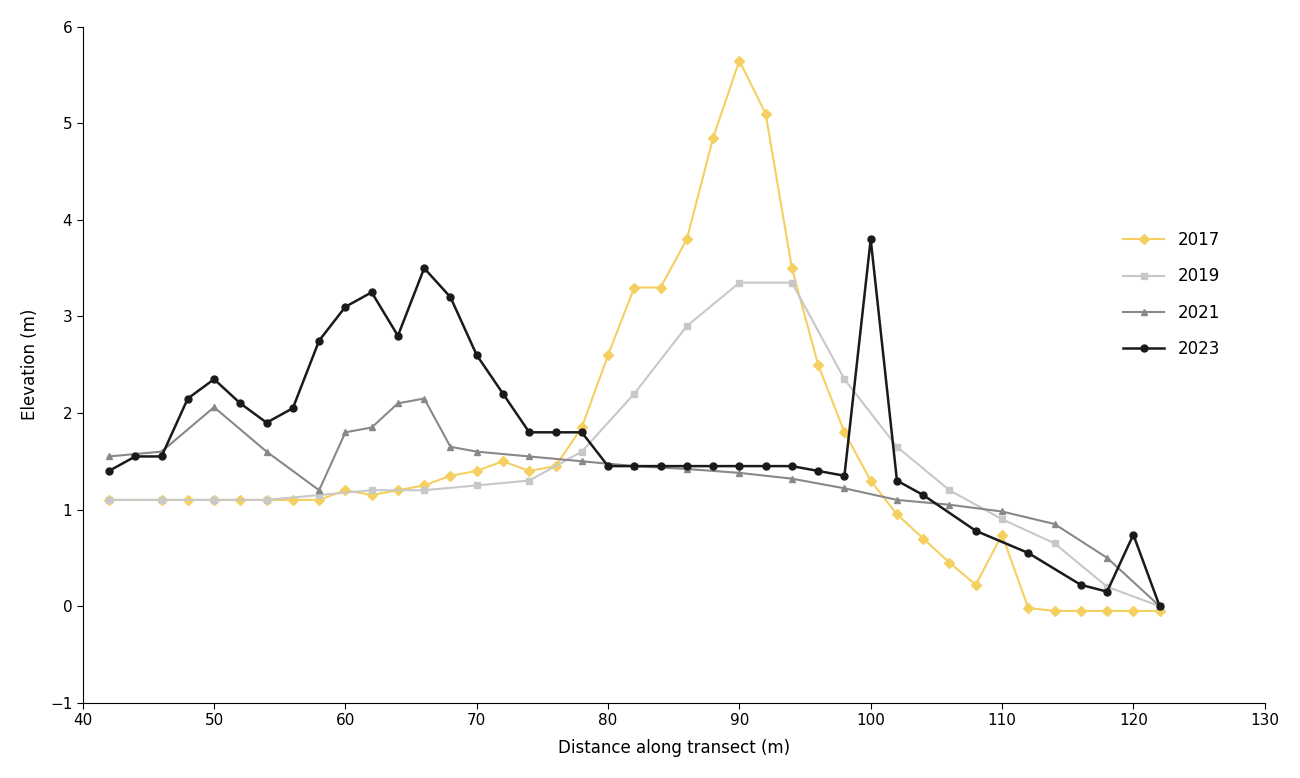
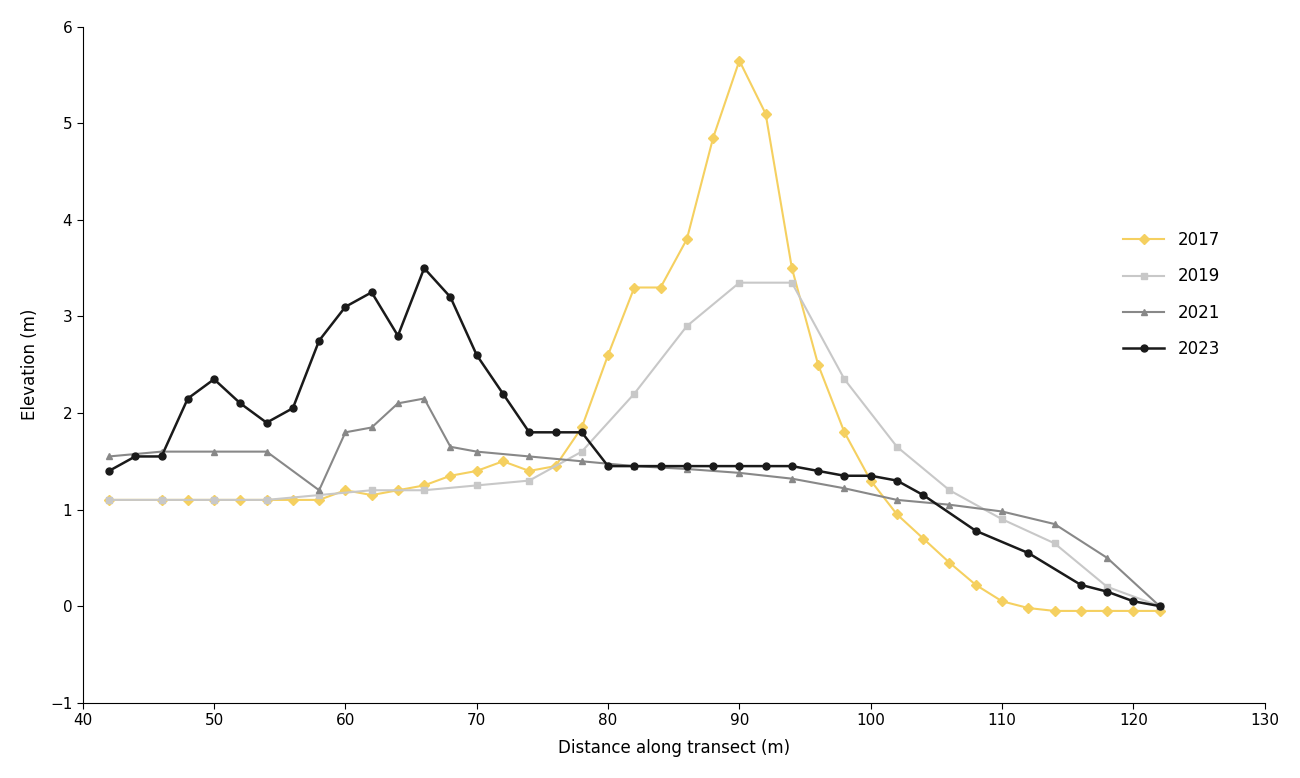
2021/50: 2.06 -> 1.60
2023/100: 3.80 -> 1.35
2017/110: 0.74 -> 0.05
2023/120: 0.74 -> 0.05
